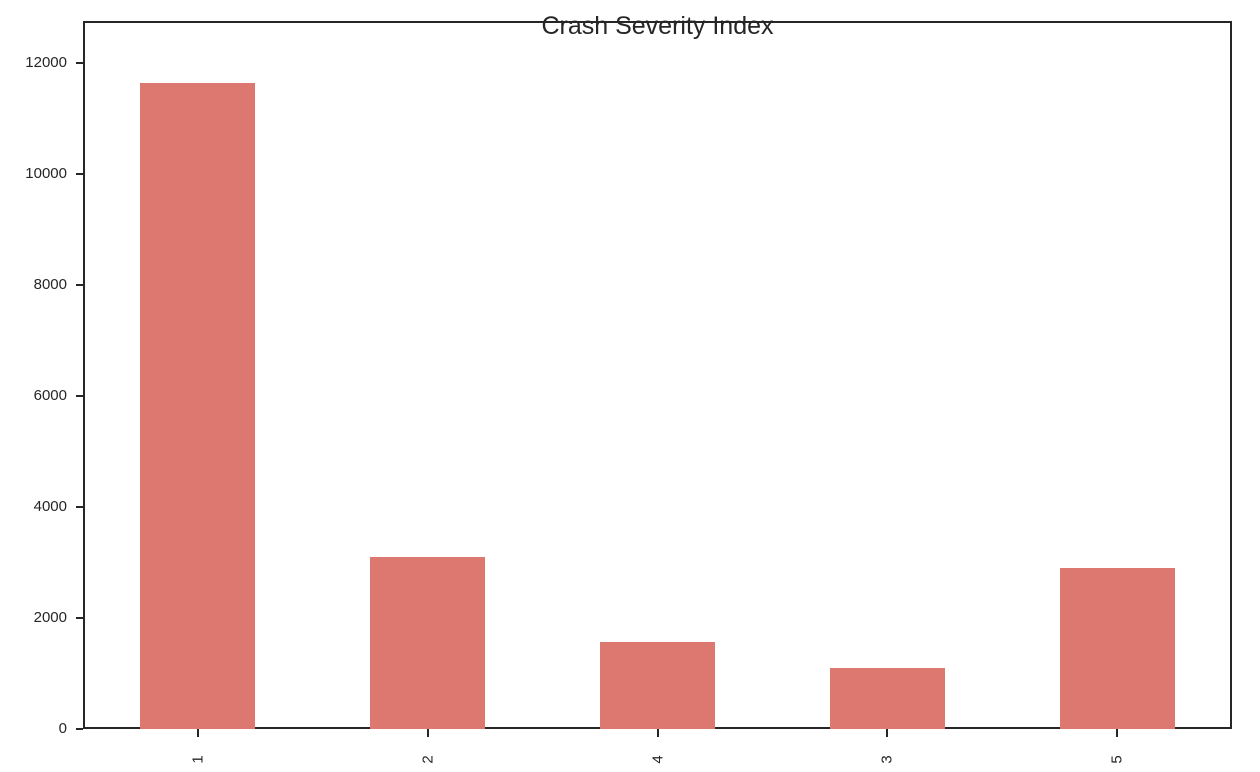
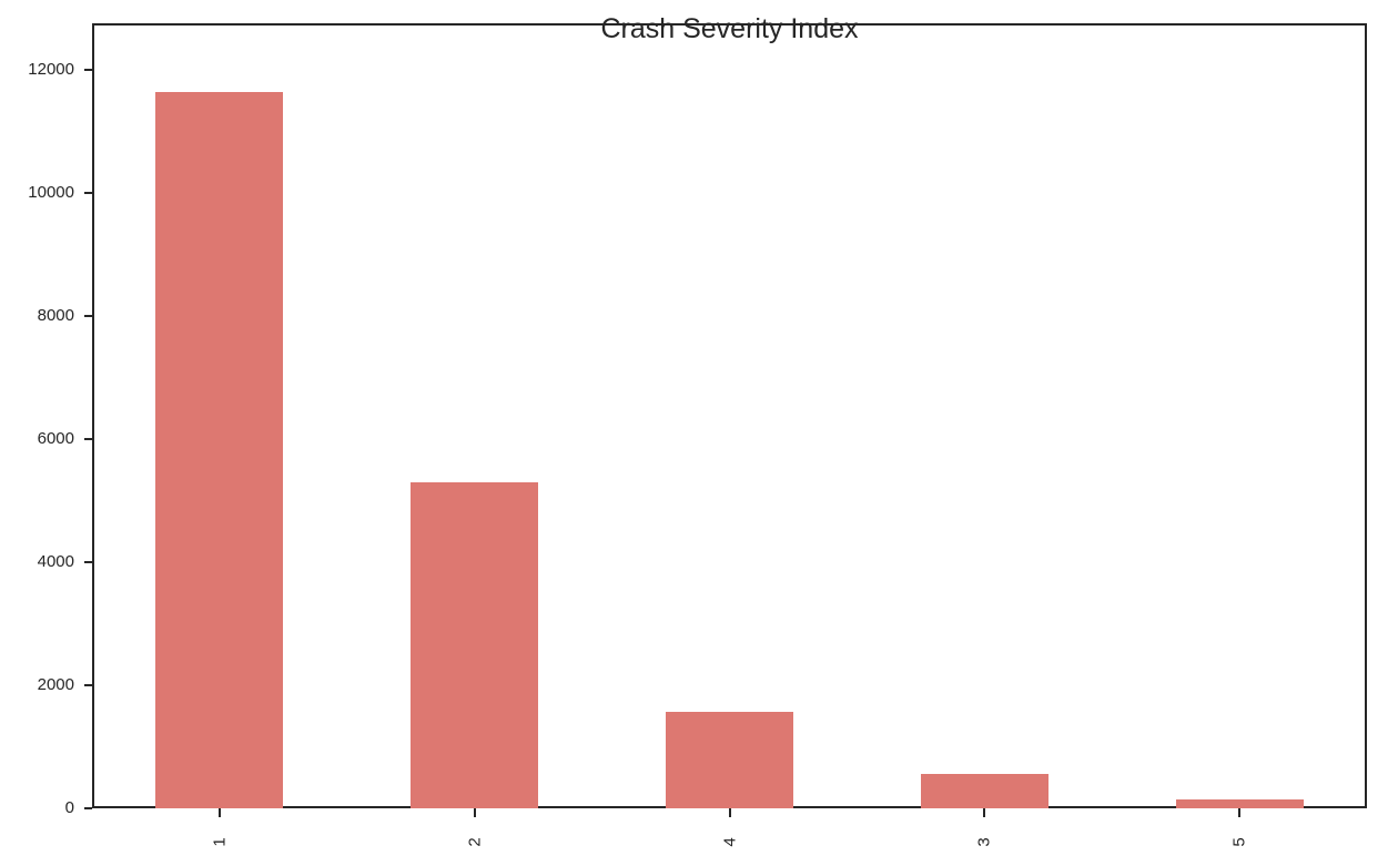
2: 3100 -> 5300
3: 1100 -> 600
5: 2900 -> 100
